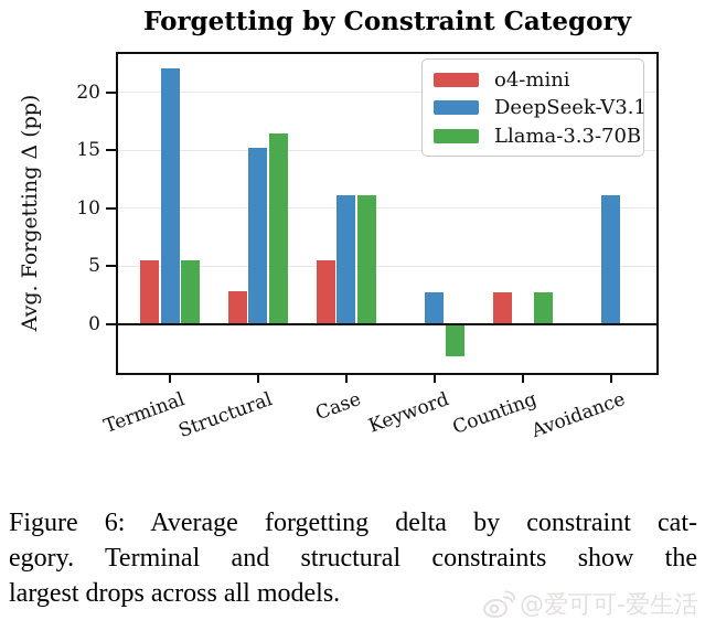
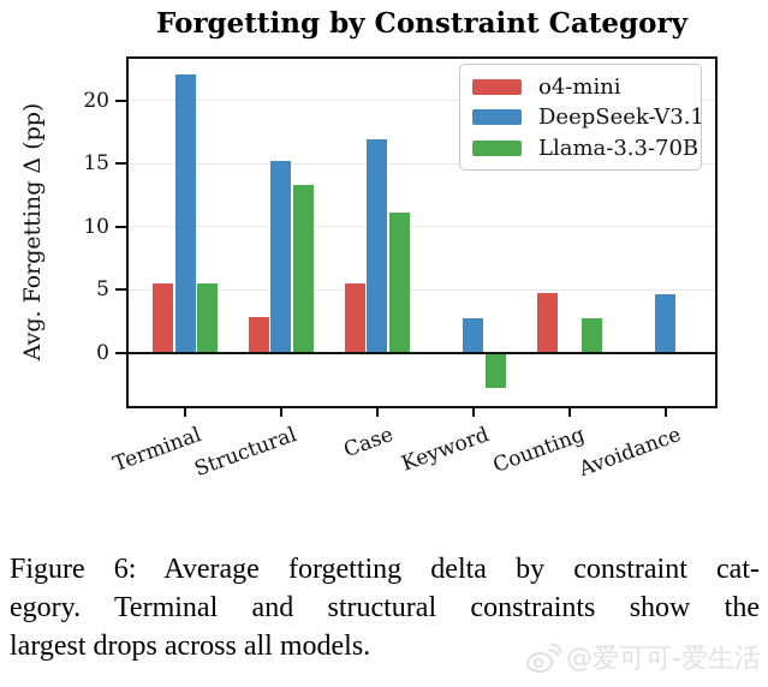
Llama-3.3-70B/Structural: 16.5 -> 13.3
DeepSeek-V3.1/Case: 11.1 -> 16.9
o4-mini/Counting: 2.7 -> 4.7
DeepSeek-V3.1/Avoidance: 11.1 -> 4.6
